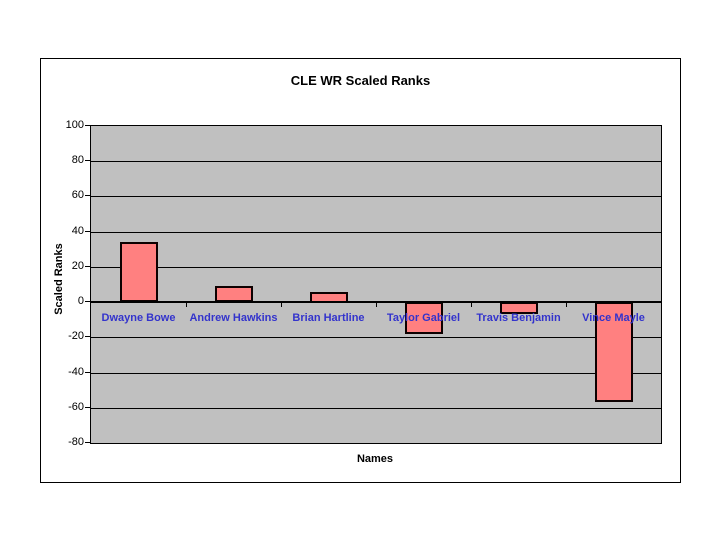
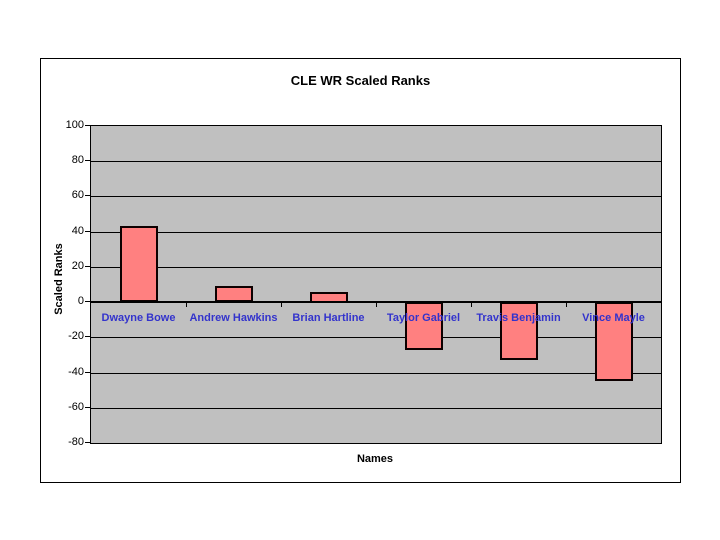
Dwayne Bowe: 34 -> 43
Taylor Gabriel: -18 -> -27
Travis Benjamin: -7 -> -33
Vince Mayle: -57 -> -45
